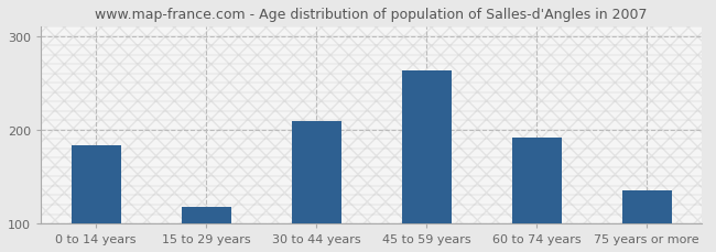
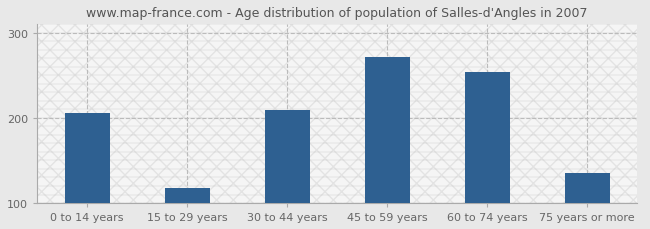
0 to 14 years: 183 -> 206
45 to 59 years: 263 -> 272
60 to 74 years: 192 -> 254
